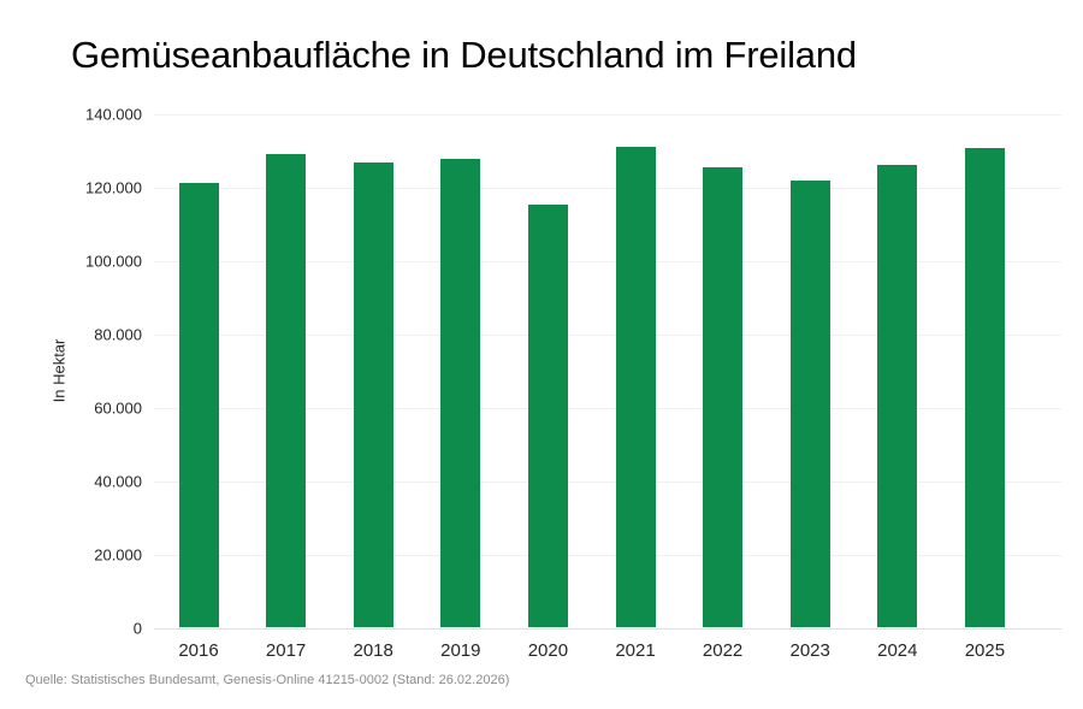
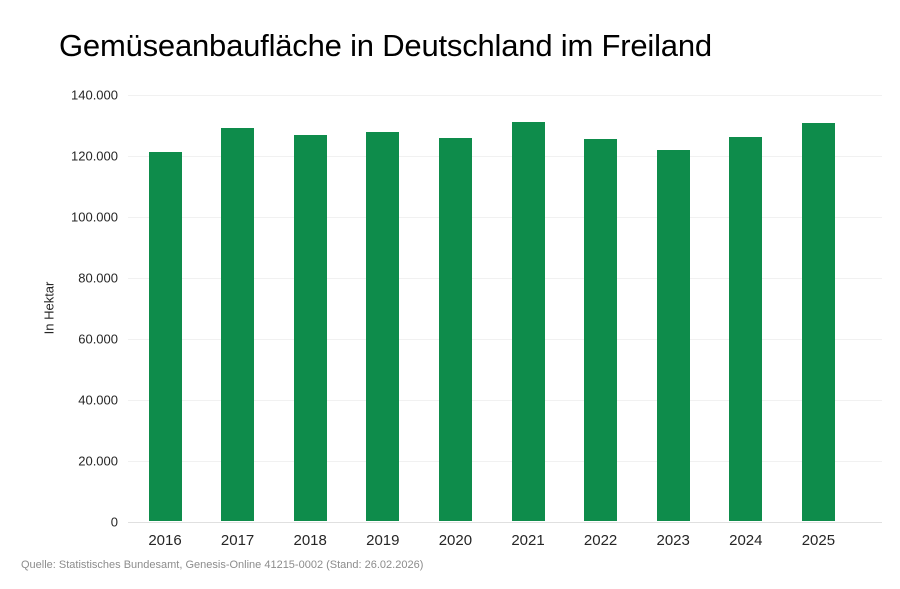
2020: 115000 -> 126000
